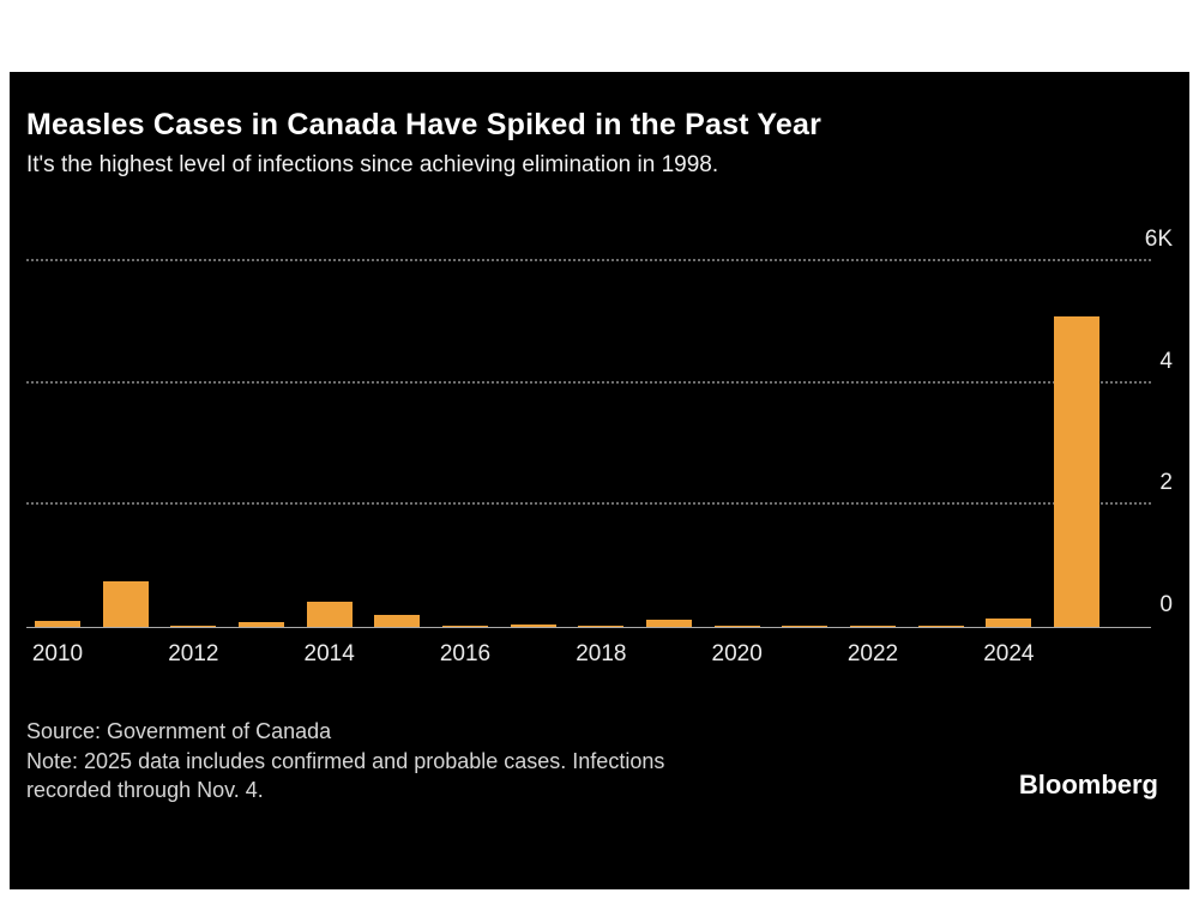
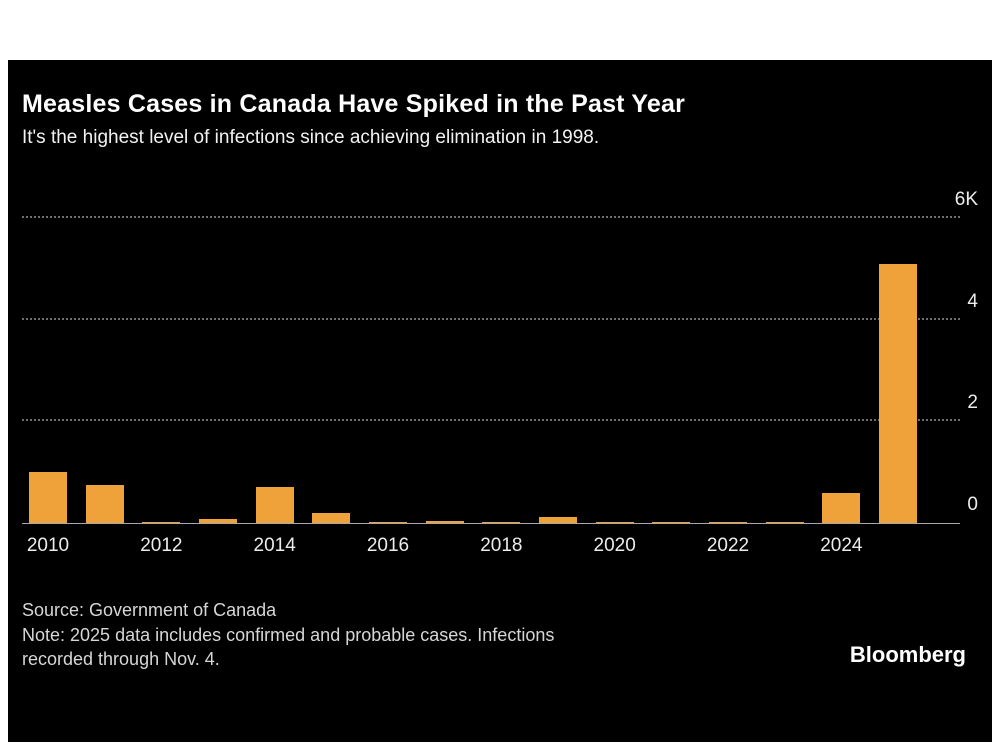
2010: 0.1K -> 1.0K
2014: 0.4K -> 0.7K
2024: 0.1K -> 0.6K
